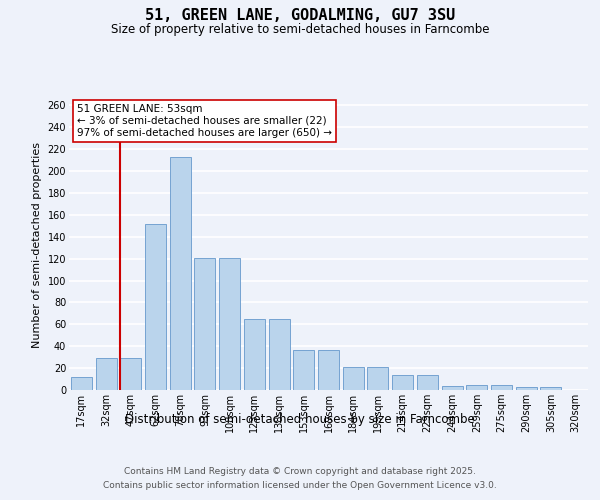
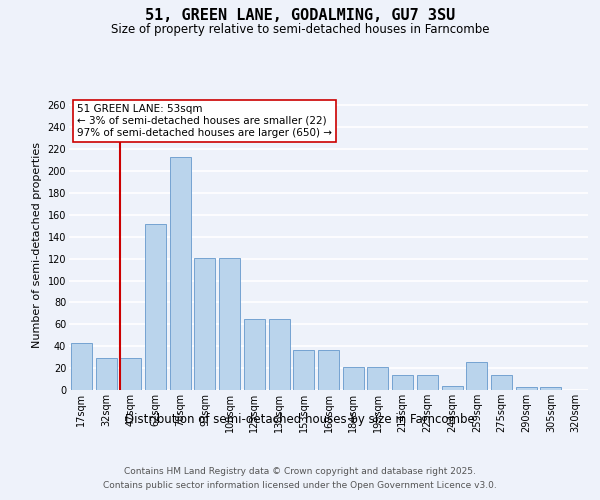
17sqm: 12 -> 43
259sqm: 5 -> 26
275sqm: 5 -> 14
